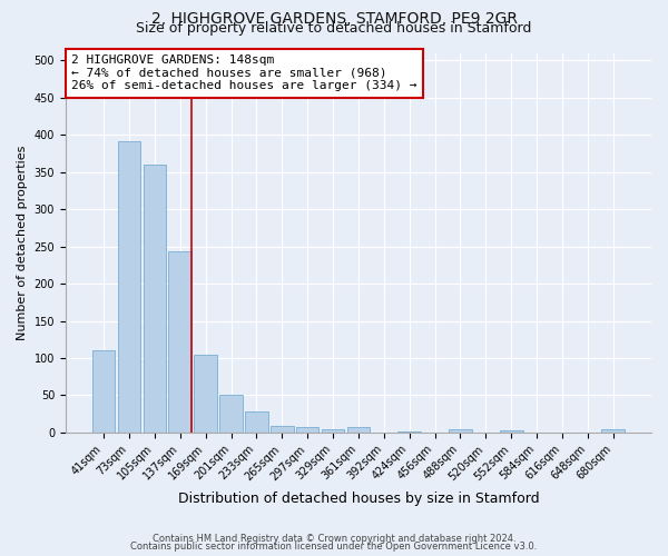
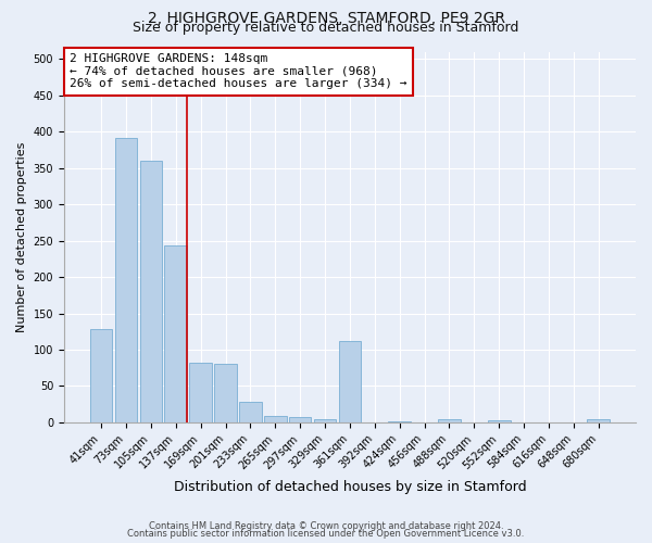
41sqm: 110 -> 128
169sqm: 105 -> 82
201sqm: 50 -> 80
361sqm: 7 -> 112
